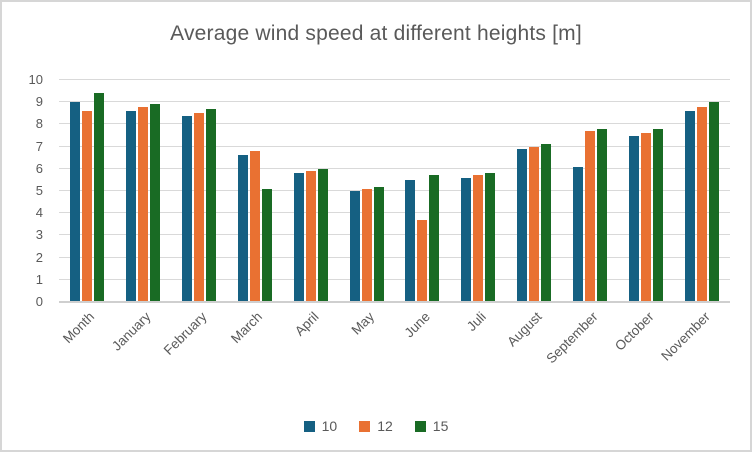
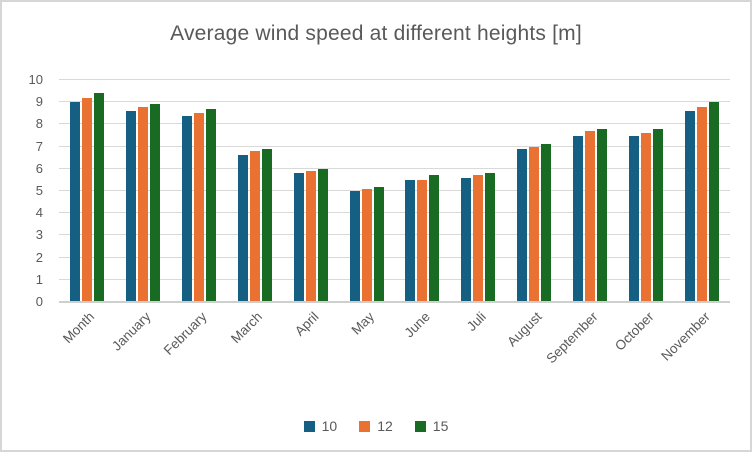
12/Month: 8.6 -> 9.2
15/March: 5.1 -> 6.9
12/June: 3.7 -> 5.5
10/September: 6.1 -> 7.5
